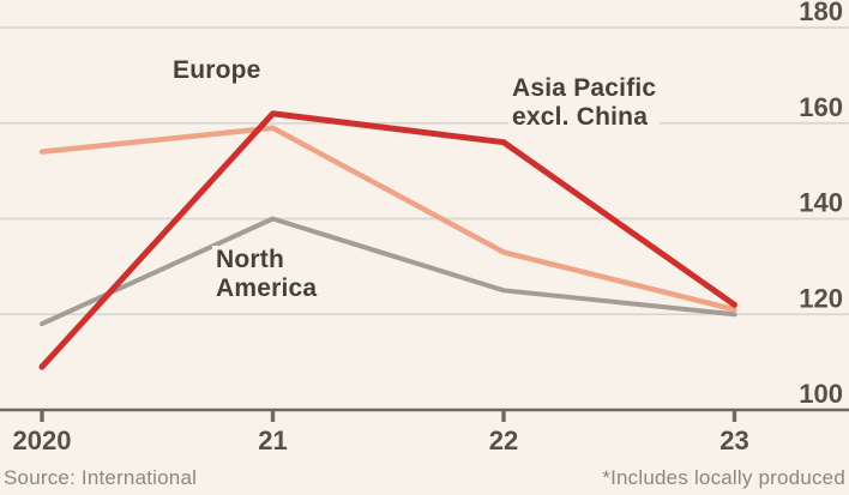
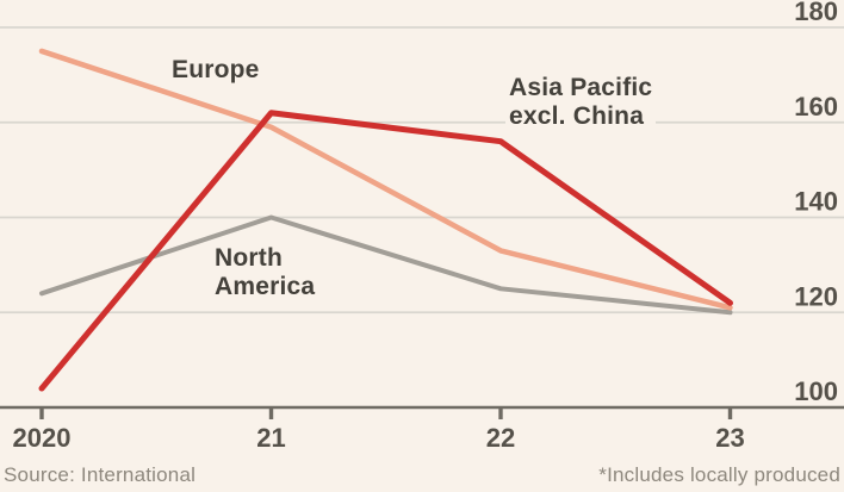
North America/2020: 118 -> 124
Europe/2020: 154 -> 175
Asia Pacific excl. China/2020: 109 -> 104
